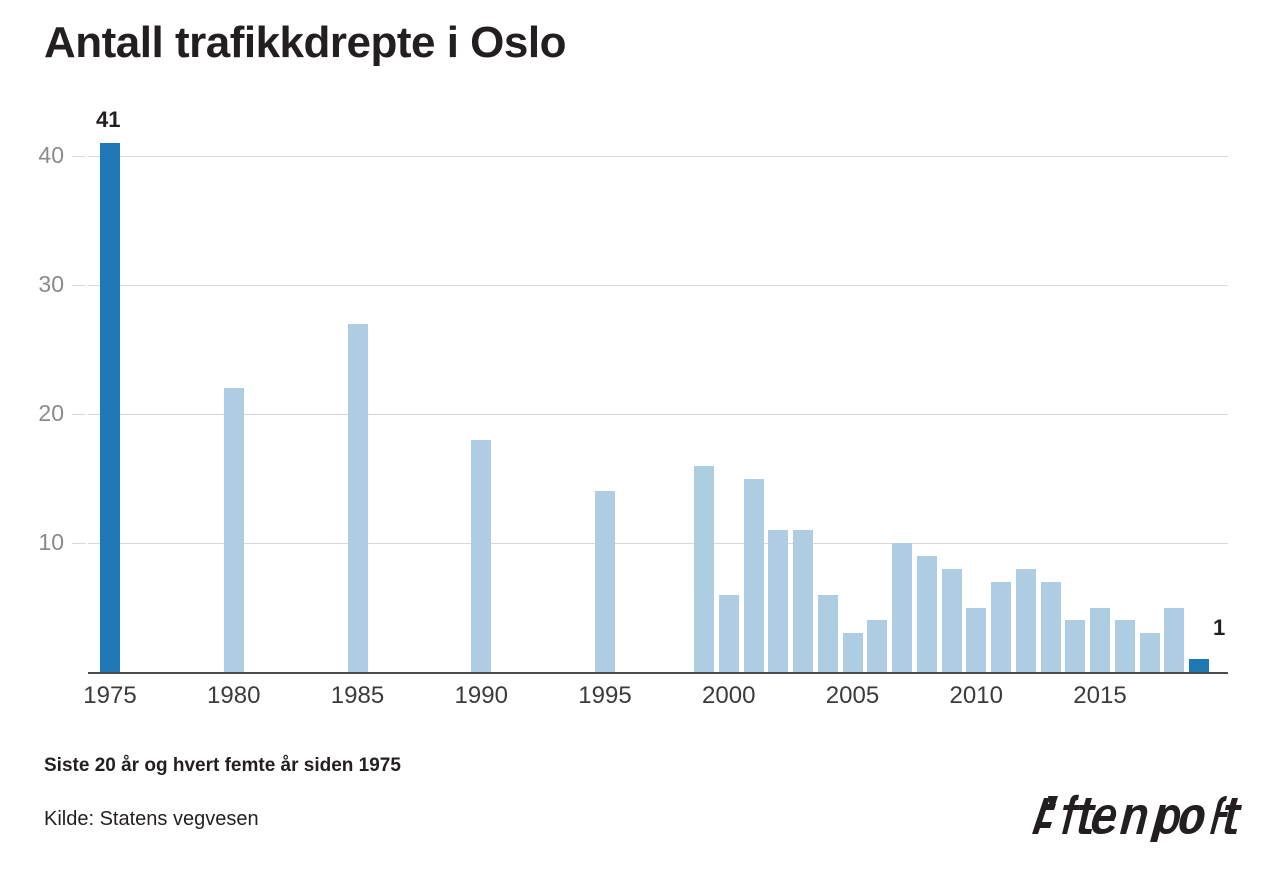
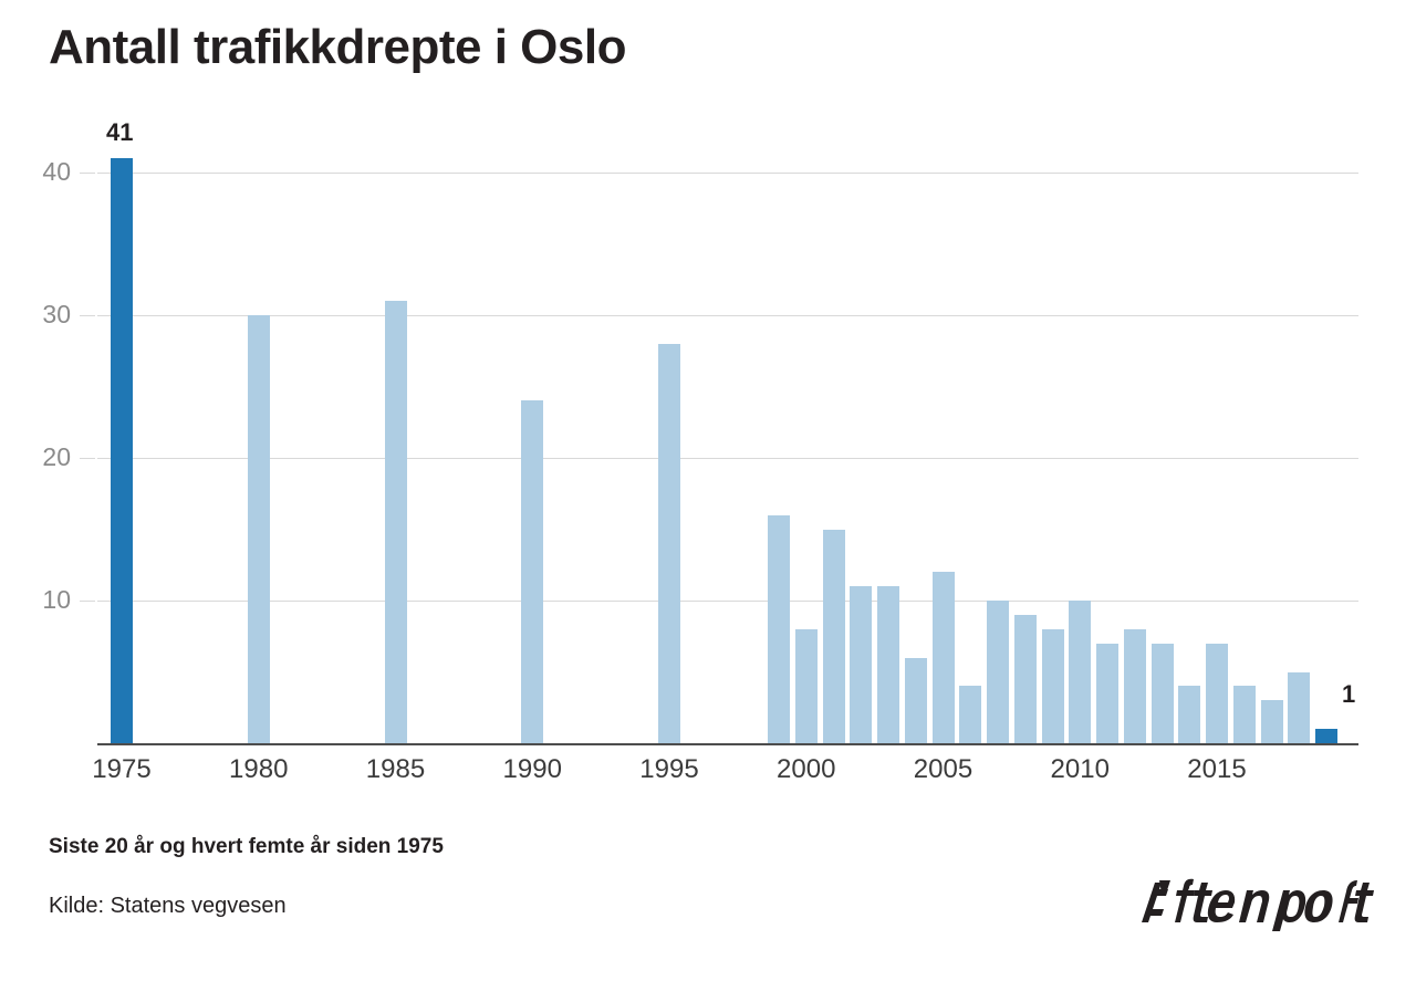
1980: 22 -> 30
1985: 27 -> 31
1990: 18 -> 24
1995: 14 -> 28
2000: 6 -> 8
2005: 3 -> 12
2010: 5 -> 10
2015: 5 -> 7
